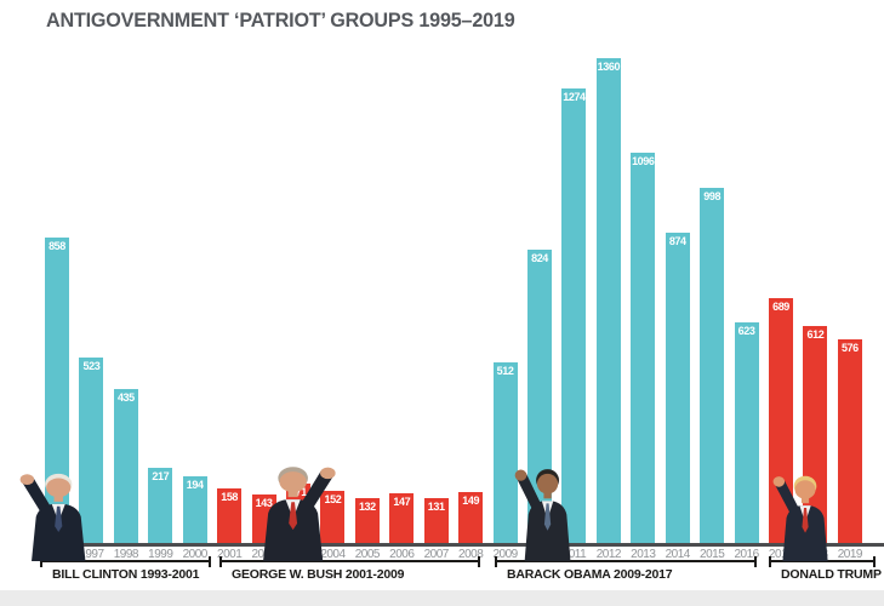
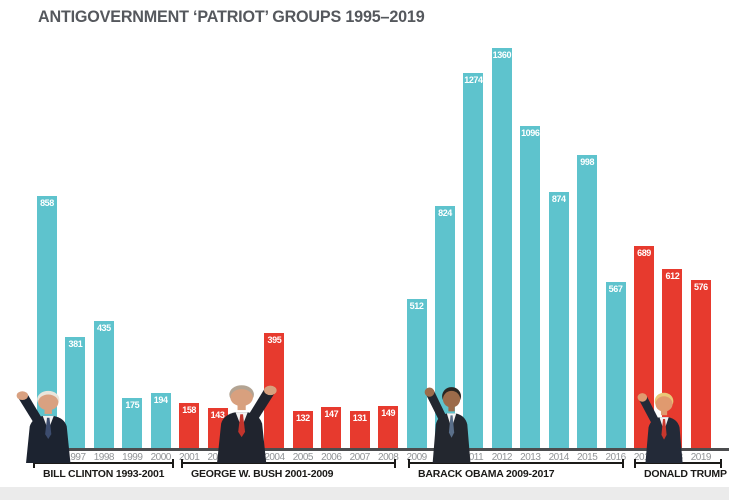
1997: 523 -> 381
1999: 217 -> 175
2003: 171 -> 68
2004: 152 -> 395
2016: 623 -> 567
